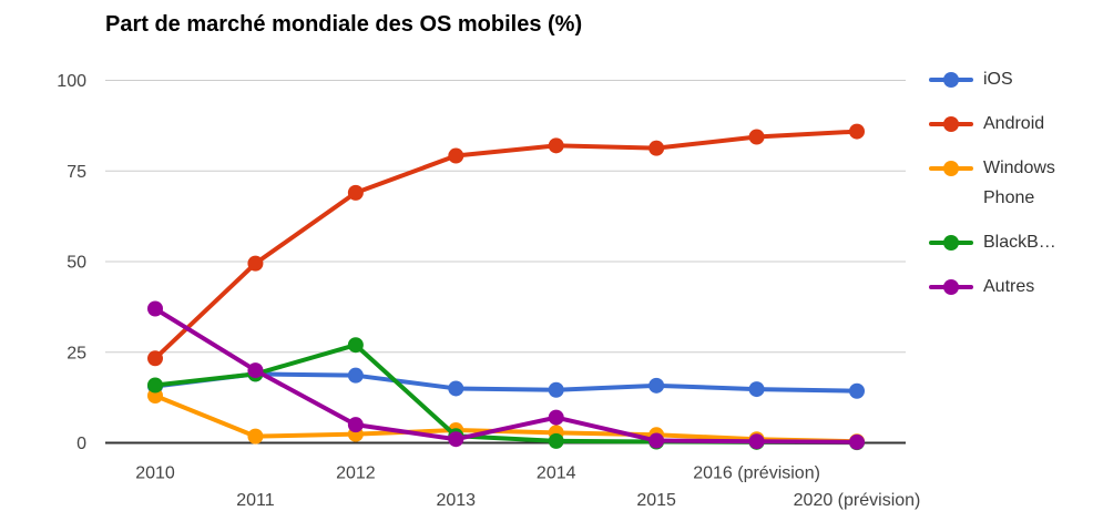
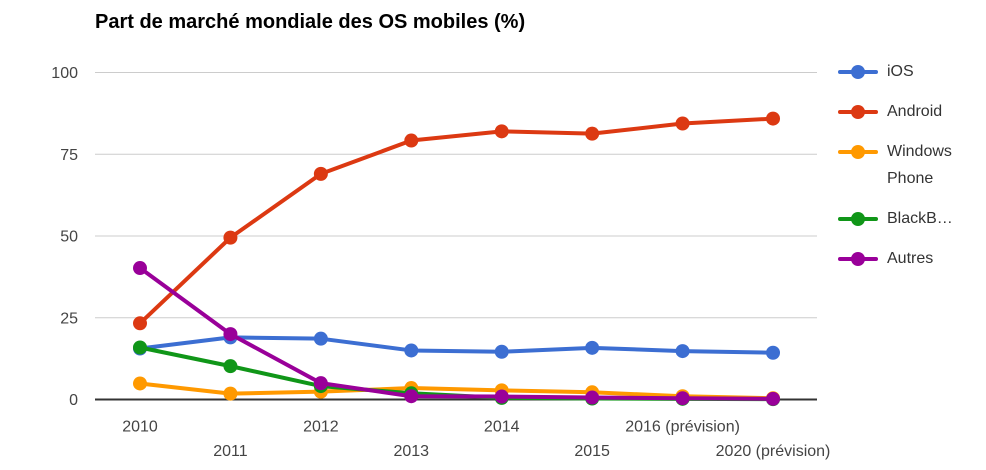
Windows Phone/2010: 13 -> 5
Autres/2010: 37 -> 40
BlackB…/2011: 19 -> 10
BlackB…/2012: 27 -> 4
Autres/2014: 7 -> 1
